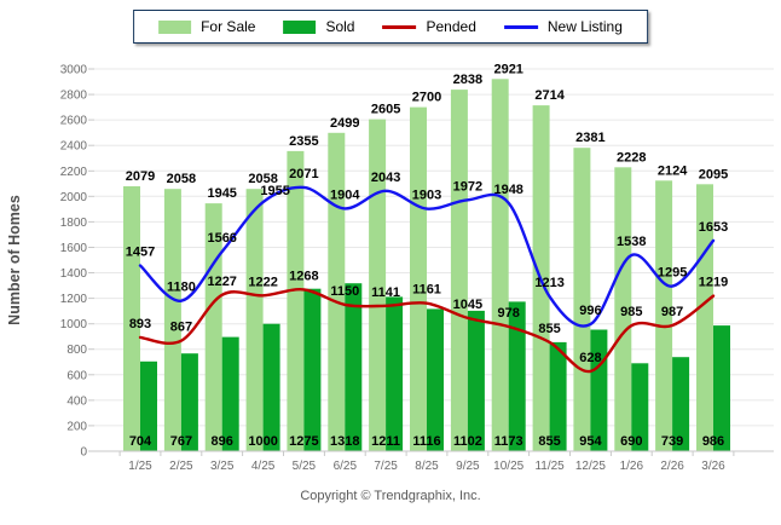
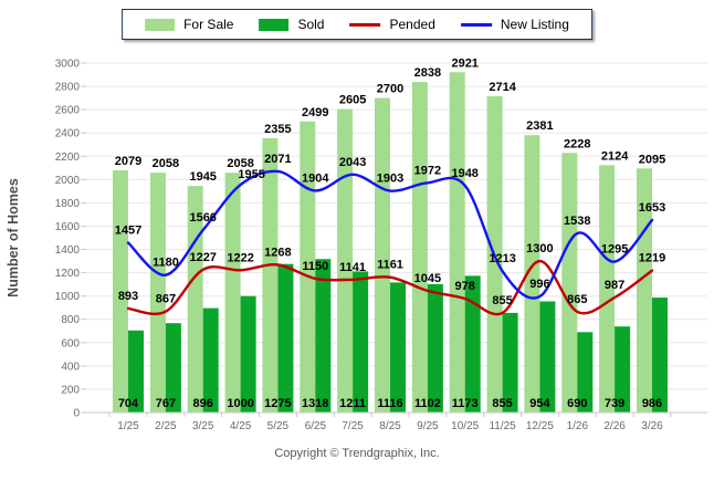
Pended/12/25: 628 -> 1300
Pended/1/26: 985 -> 865
